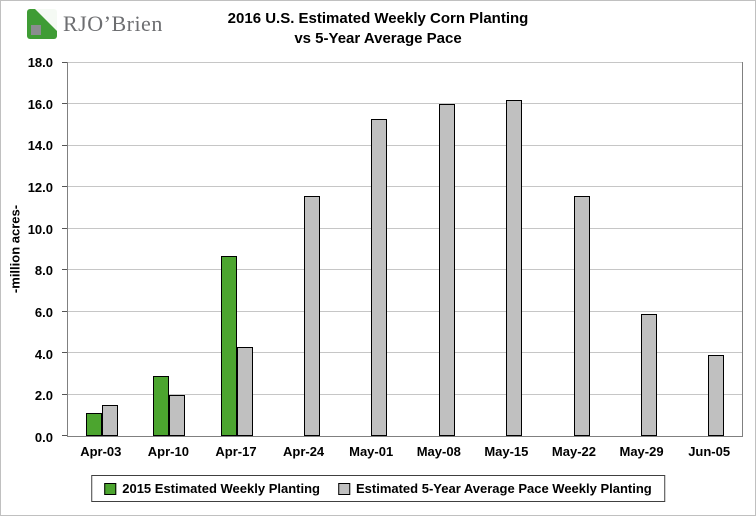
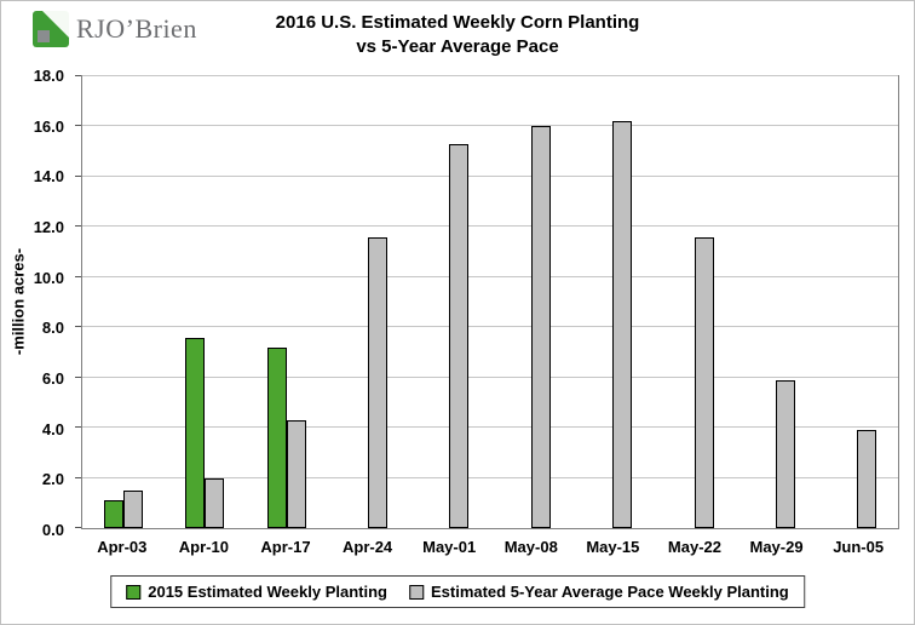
2015 Estimated Weekly Planting/Apr-10: 2.9 -> 7.6
2015 Estimated Weekly Planting/Apr-17: 8.7 -> 7.2
